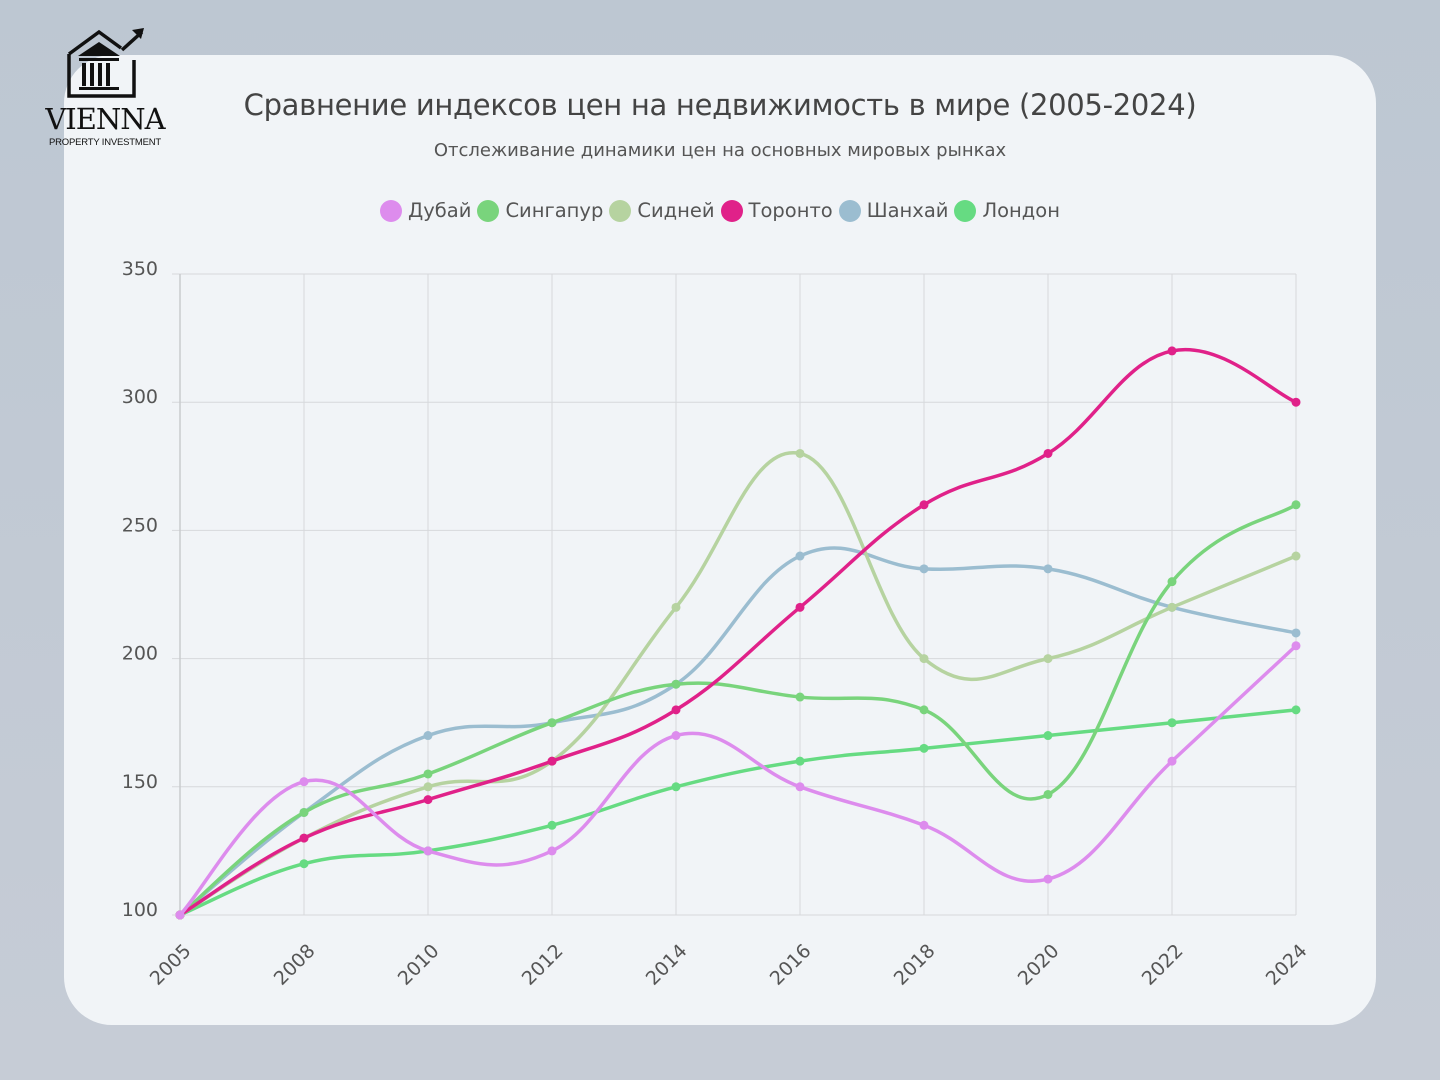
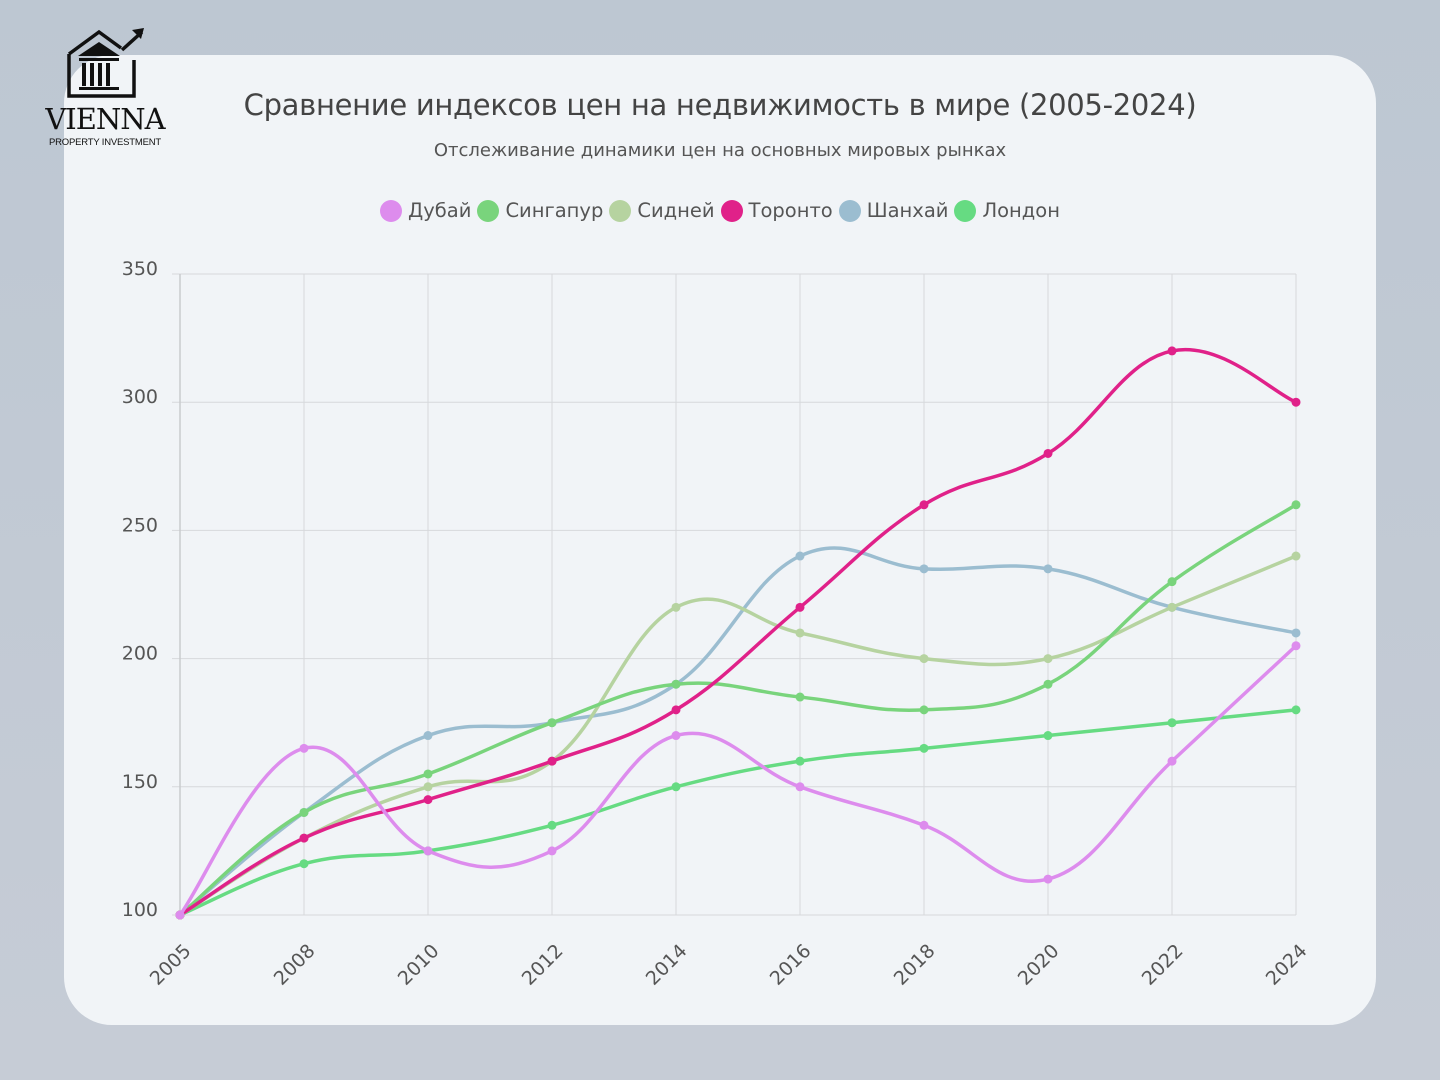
Дубай/2008: 152 -> 165
Сидней/2016: 280 -> 210
Сингапур/2020: 147 -> 190
